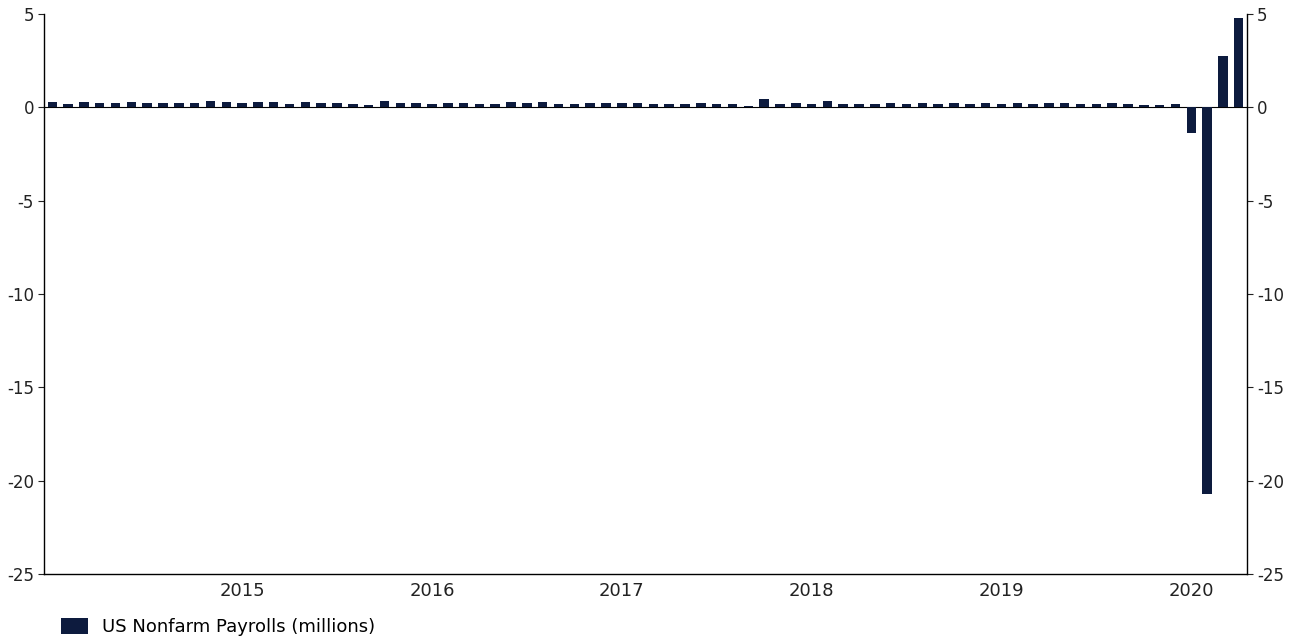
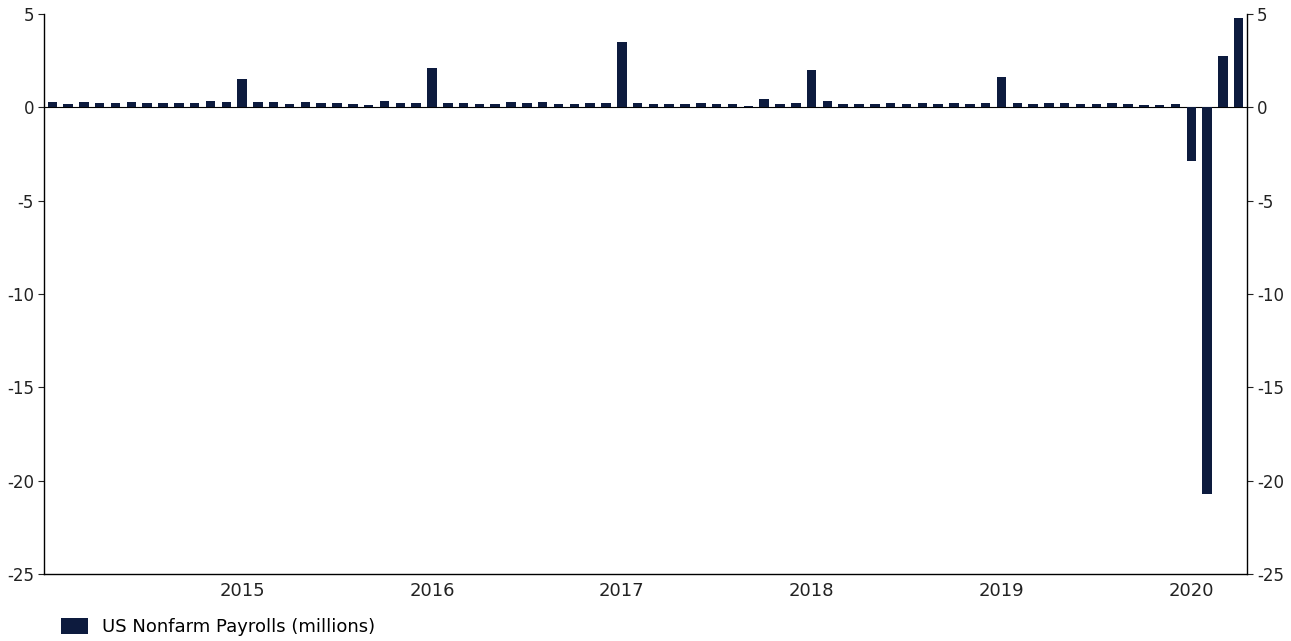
2015: 0.2 -> 1.5
2016: 0.1 -> 2.1
2017: 0.2 -> 3.5
2018: 0.2 -> 2.0
2019: 0.2 -> 1.6
2020: -1.4 -> -2.9
